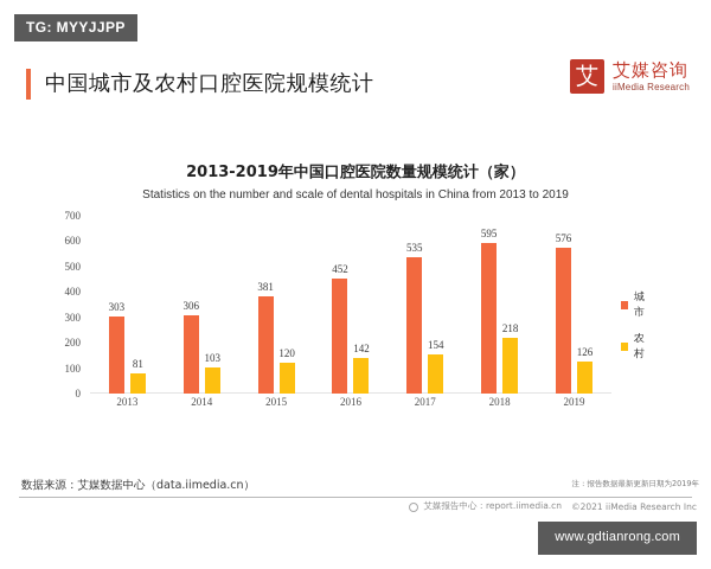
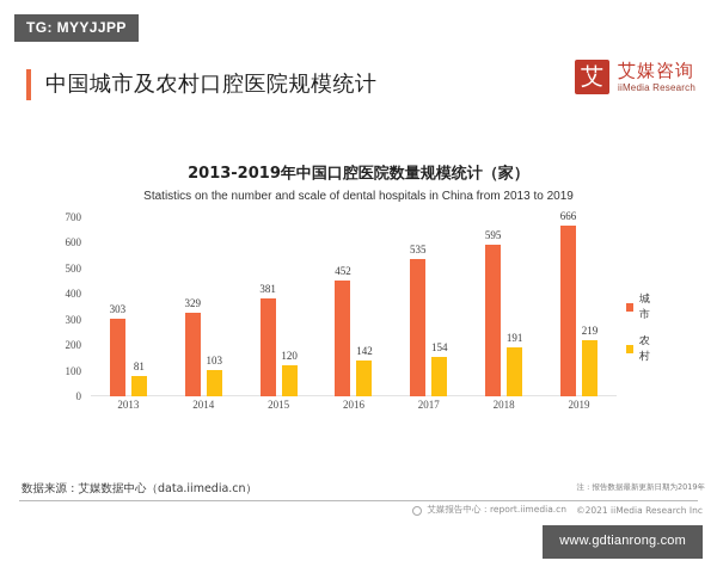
城市/2014: 306 -> 329
农村/2018: 218 -> 191
城市/2019: 576 -> 666
农村/2019: 126 -> 219
